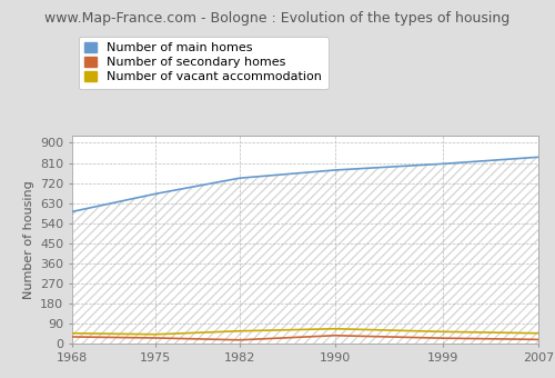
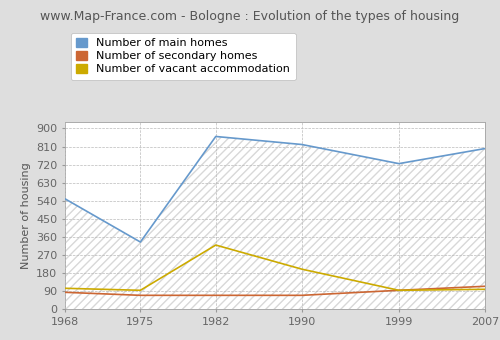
Number of main homes/1968: 592 -> 550
Number of secondary homes/1968: 32 -> 85
Number of vacant accommodation/1968: 48 -> 105
Number of main homes/1975: 672 -> 335
Number of secondary homes/1975: 27 -> 70
Number of vacant accommodation/1975: 43 -> 95
Number of main homes/1982: 742 -> 860
Number of secondary homes/1982: 18 -> 70
Number of vacant accommodation/1982: 58 -> 320
Number of main homes/1990: 778 -> 820
Number of secondary homes/1990: 38 -> 70
Number of vacant accommodation/1990: 68 -> 200
Number of main homes/1999: 806 -> 725
Number of secondary homes/1999: 26 -> 95
Number of vacant accommodation/1999: 55 -> 95
Number of main homes/2007: 836 -> 800
Number of secondary homes/2007: 20 -> 115
Number of vacant accommodation/2007: 48 -> 100
